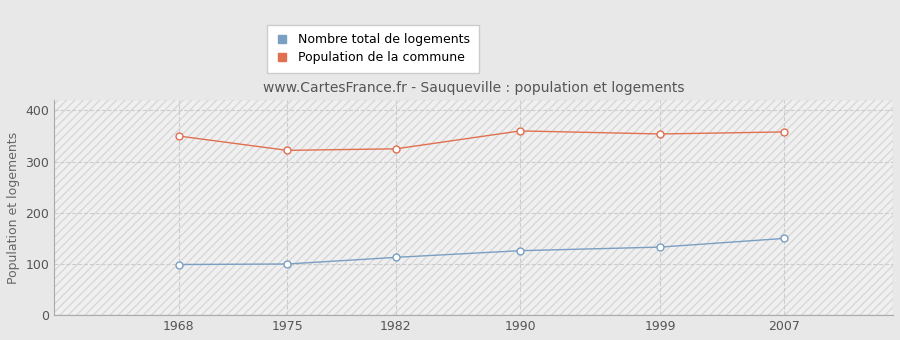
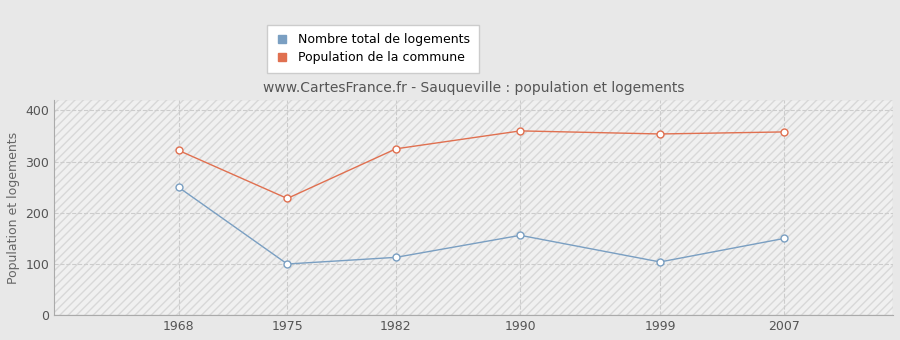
Nombre total de logements/1968: 99 -> 250
Population de la commune/1968: 350 -> 322
Population de la commune/1975: 322 -> 228
Nombre total de logements/1990: 126 -> 156
Nombre total de logements/1999: 133 -> 104
